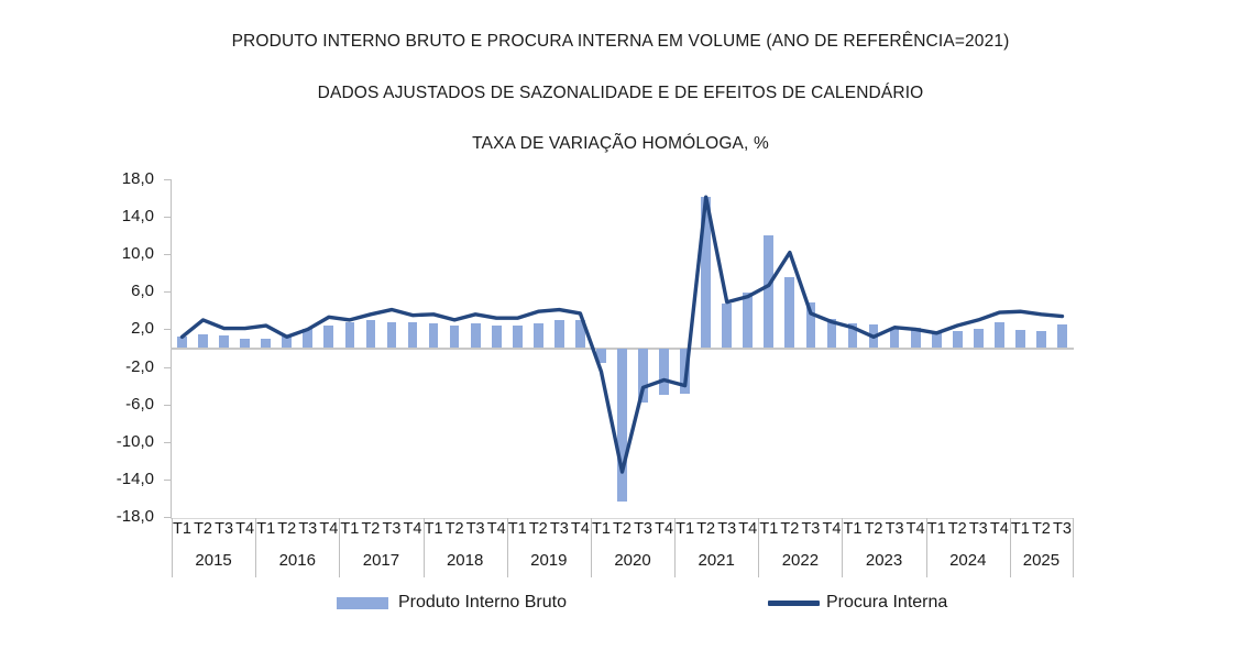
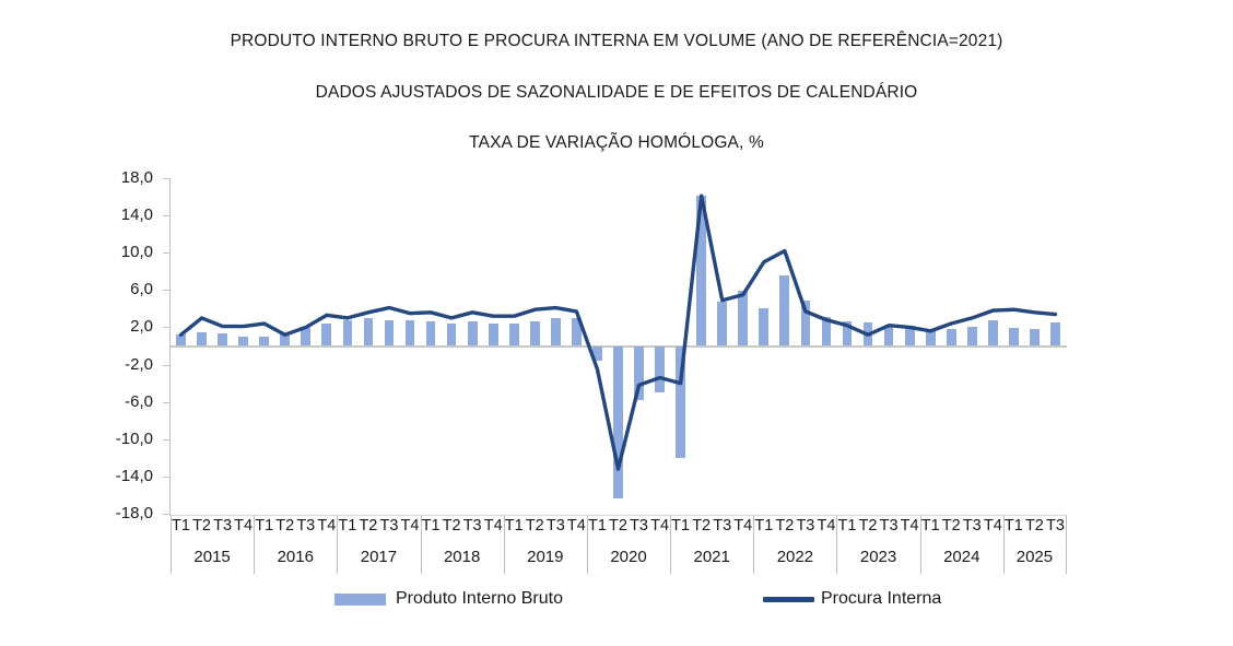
Produto Interno Bruto/2021T1: -5 -> -12
Produto Interno Bruto/2022T1: 12 -> 4
Procura Interna/2022T1: 7 -> 9
